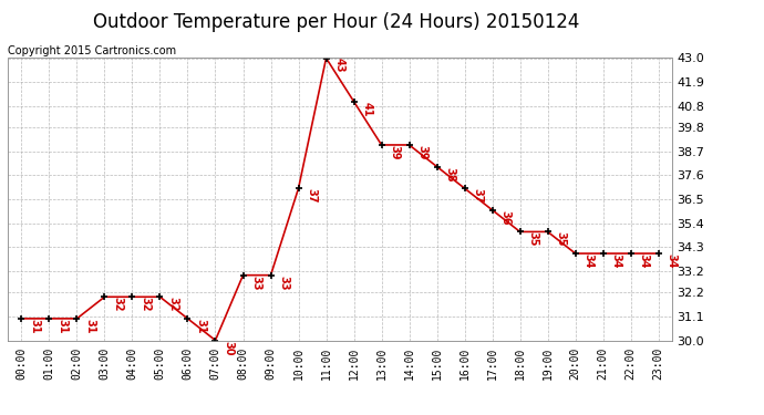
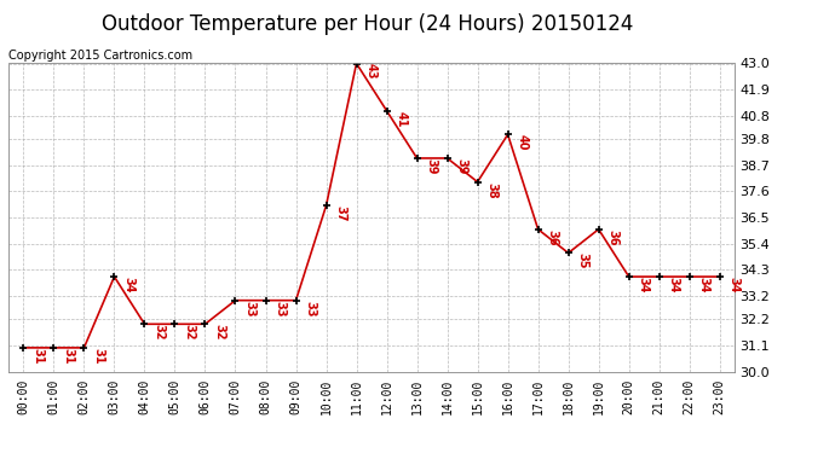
03:00: 32 -> 34
06:00: 31 -> 32
07:00: 30 -> 33
16:00: 37 -> 40
19:00: 35 -> 36
